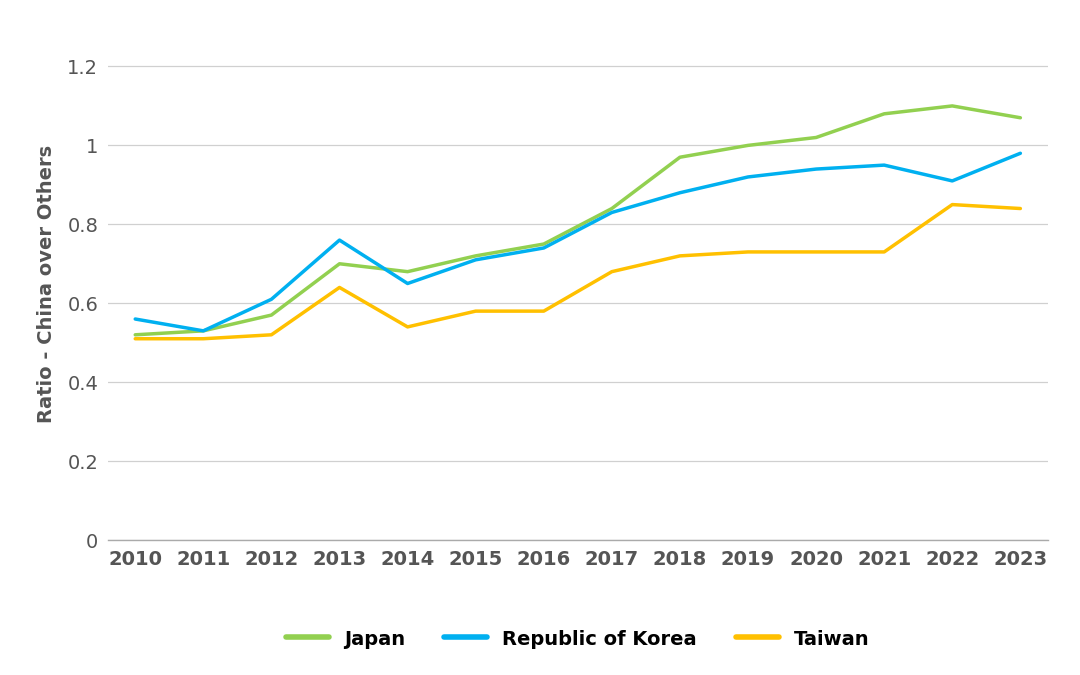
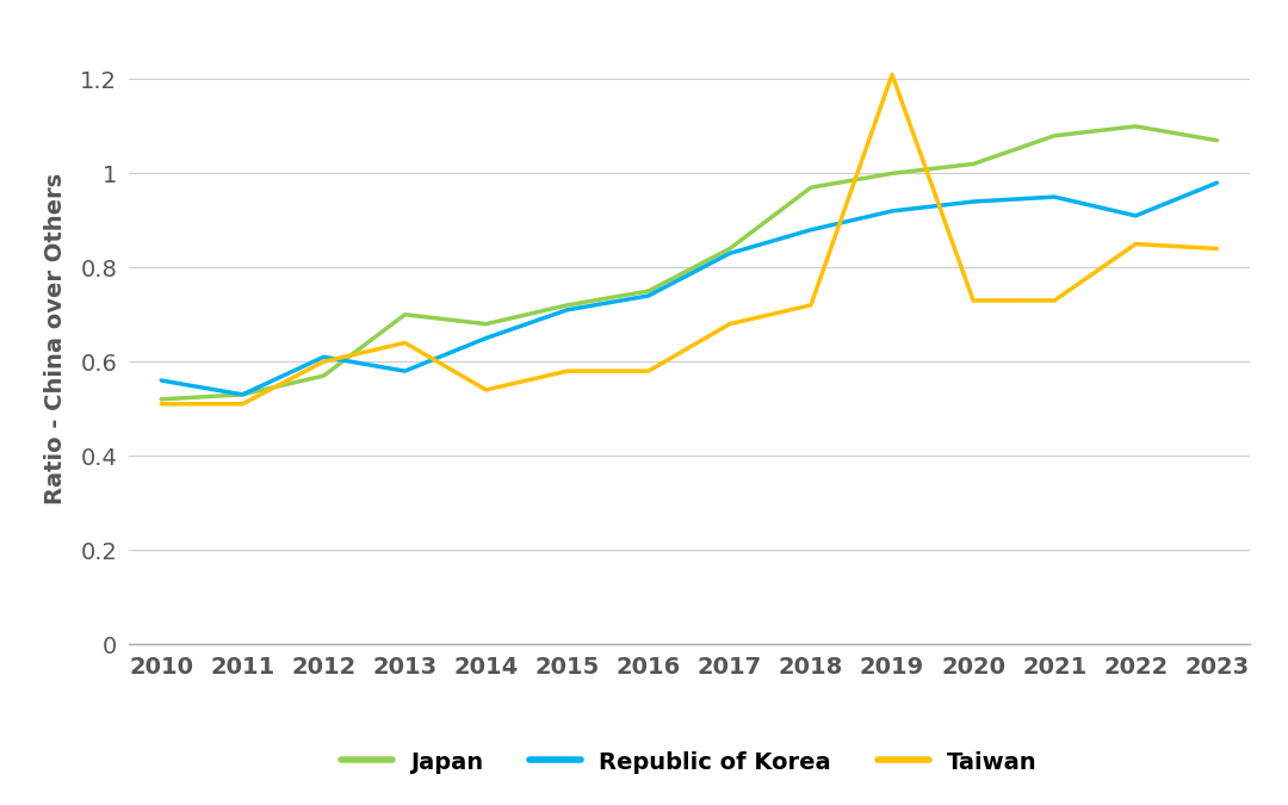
Taiwan/2012: 0.52 -> 0.60
Republic of Korea/2013: 0.76 -> 0.58
Taiwan/2019: 0.73 -> 1.21
